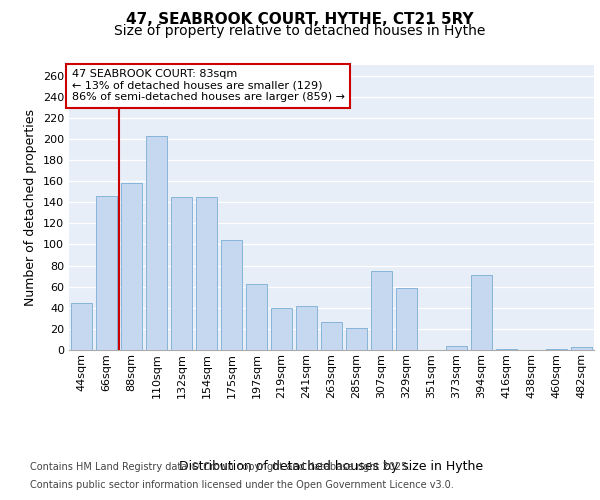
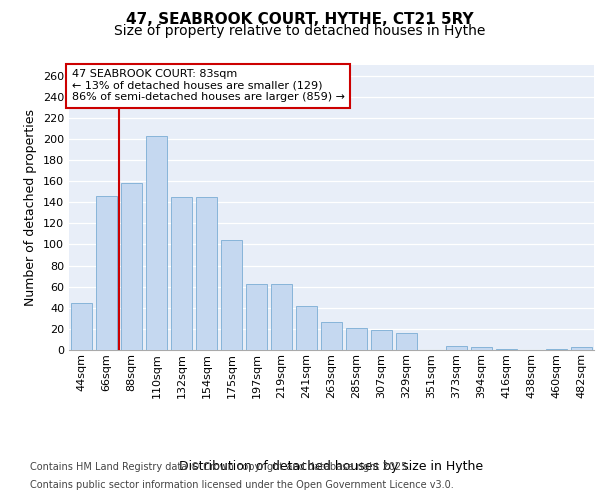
219sqm: 40 -> 63
307sqm: 75 -> 19
329sqm: 59 -> 16
394sqm: 71 -> 3
